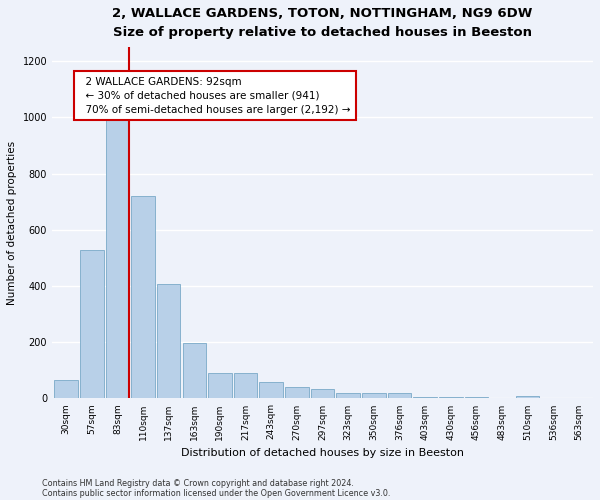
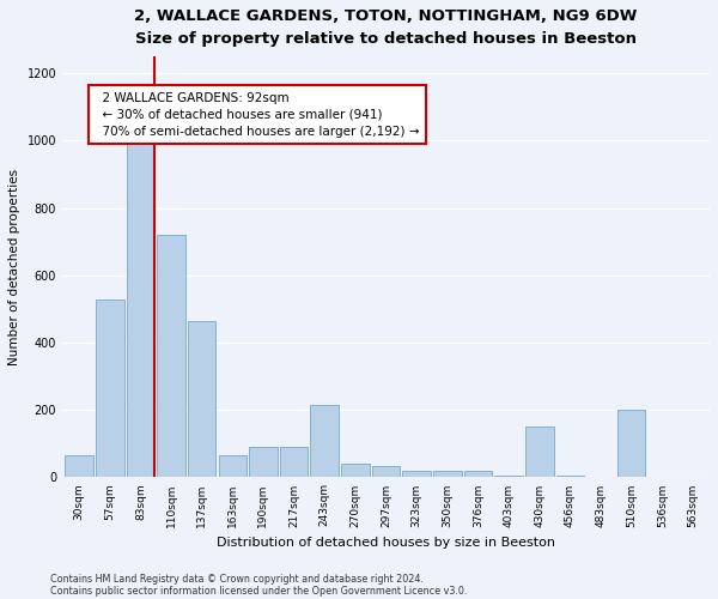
137sqm: 408 -> 465
163sqm: 198 -> 65
243sqm: 58 -> 215
430sqm: 5 -> 150
510sqm: 10 -> 200
